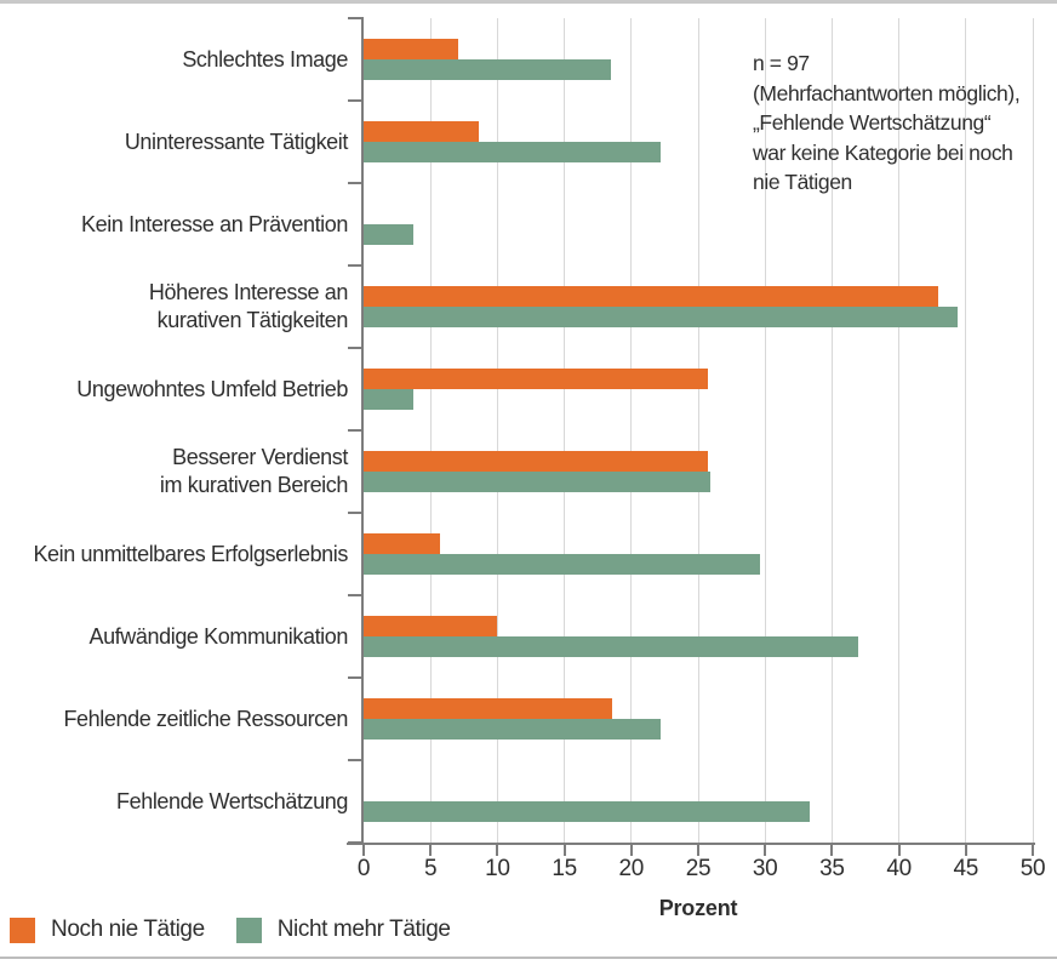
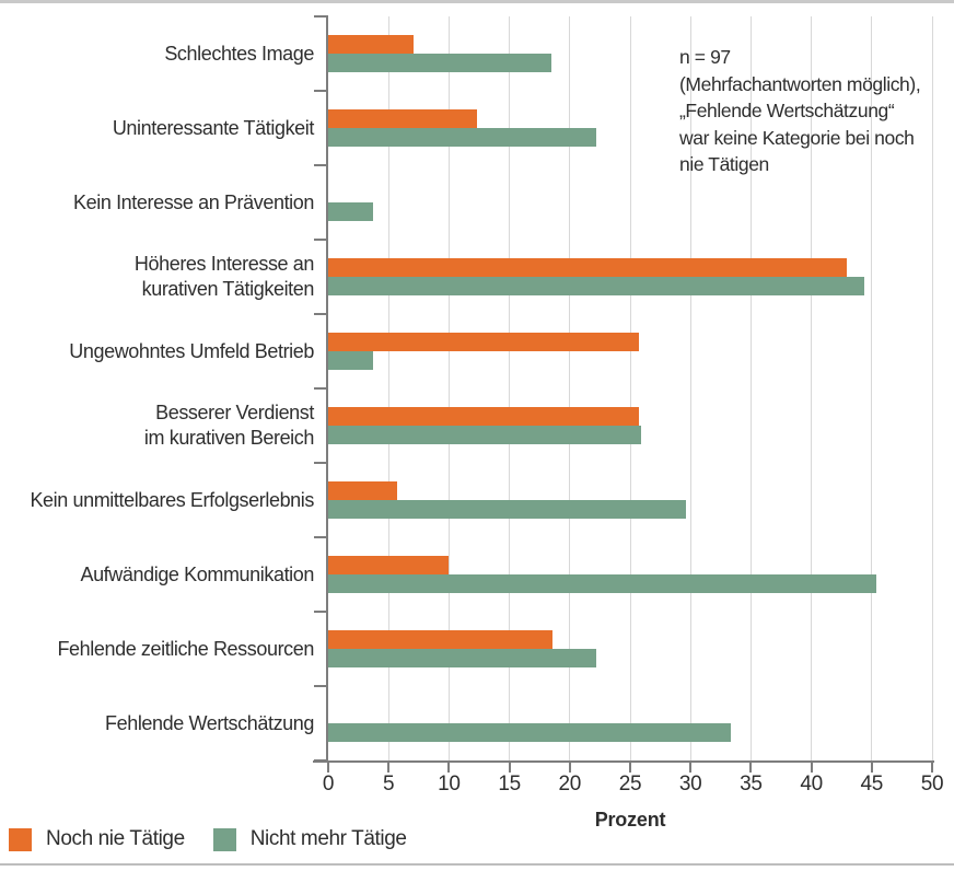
Noch nie Tätige/Uninteressante Tätigkeit: 8.6 -> 12.3
Nicht mehr Tätige/Aufwändige Kommunikation: 37.0 -> 45.4
